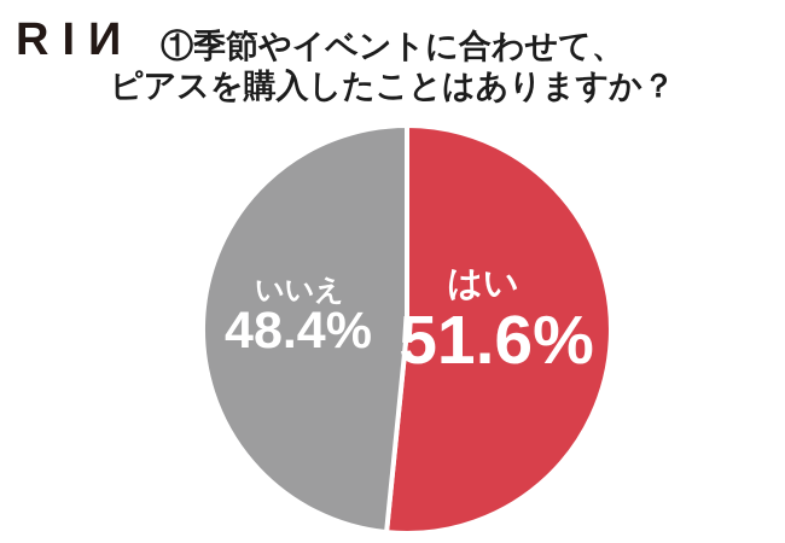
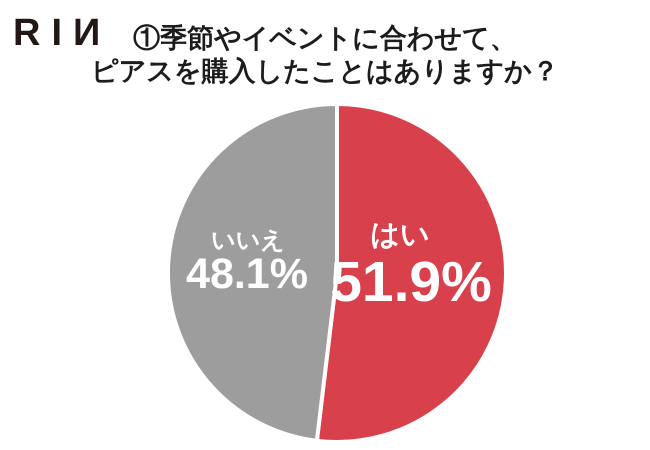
はい: 51.6% -> 51.9%
いいえ: 48.4% -> 48.1%
